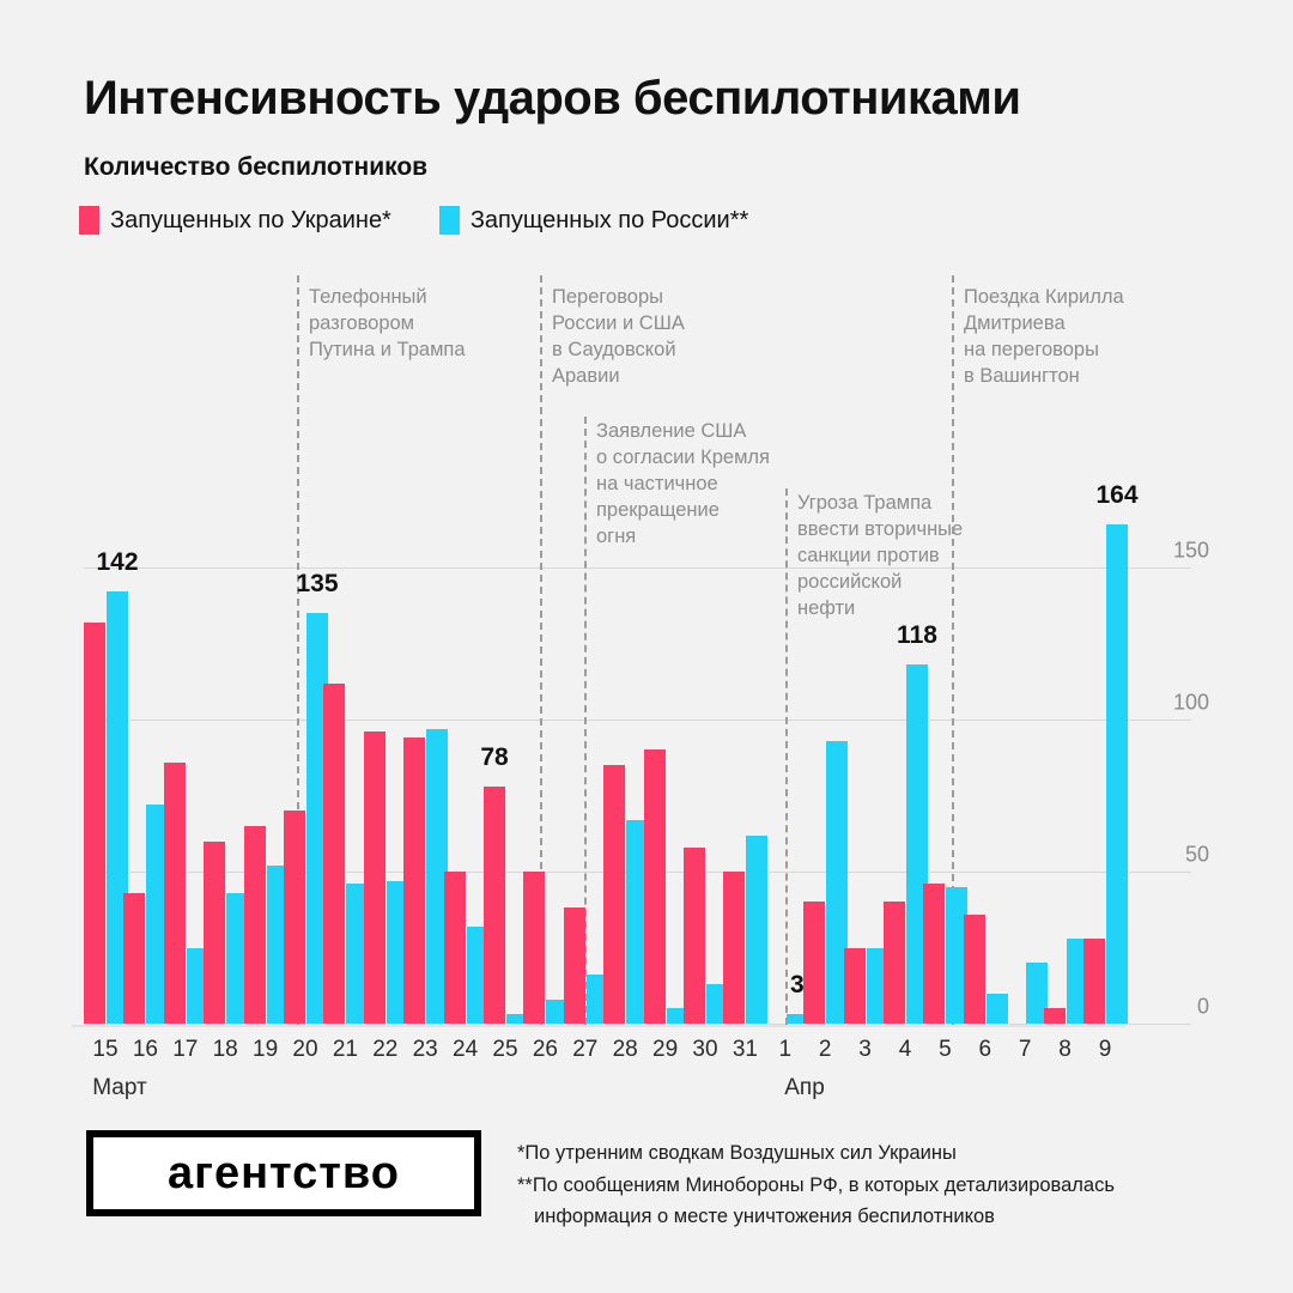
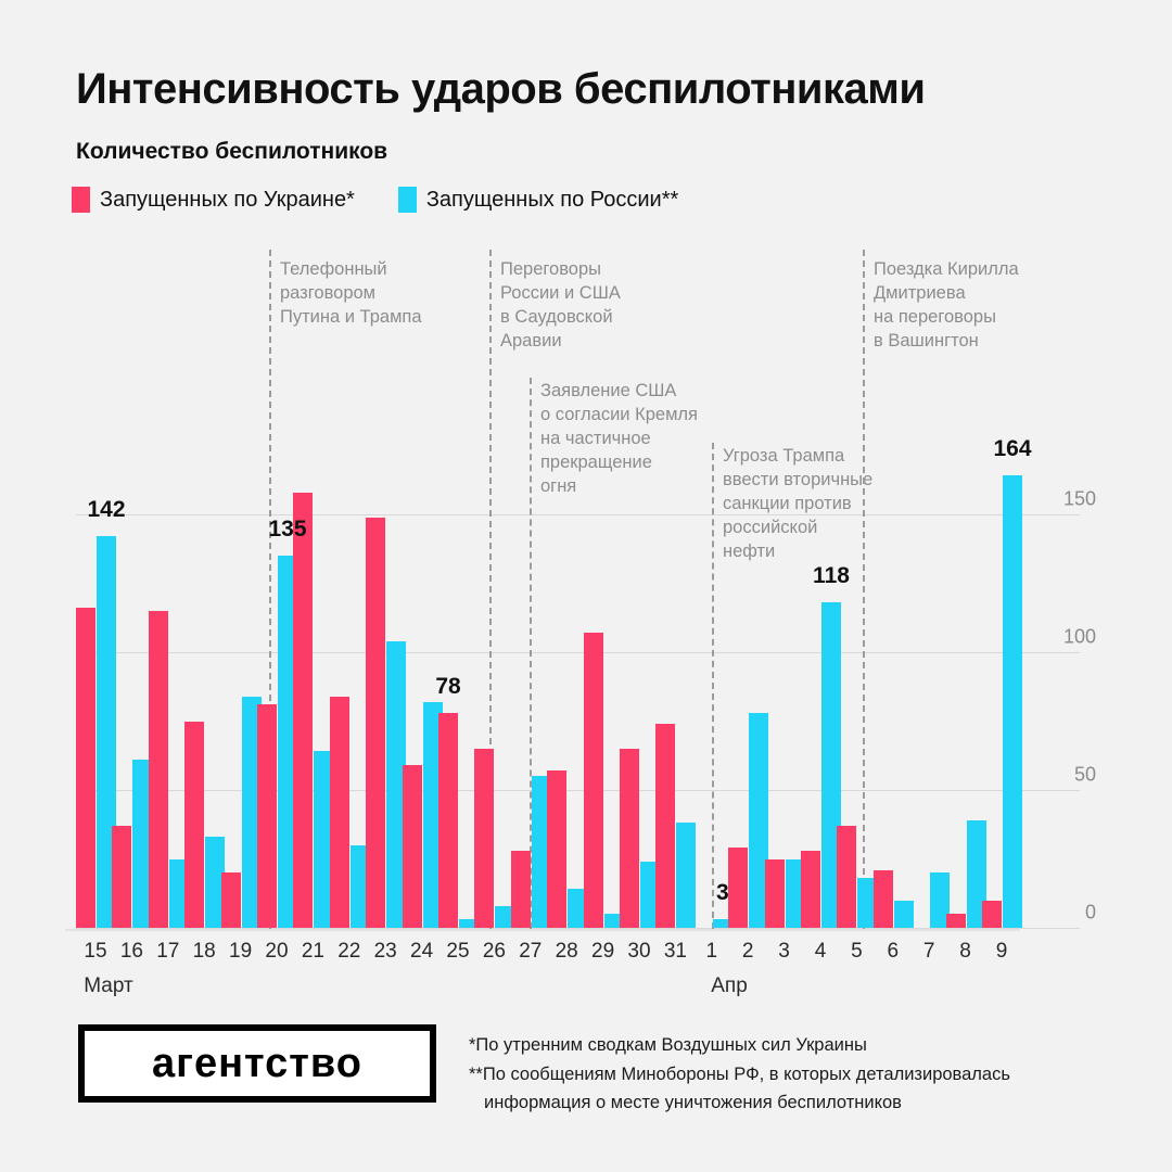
Запущенных по Украине*/15: 132 -> 116
Запущенных по Украине*/16: 43 -> 37
Запущенных по России**/16: 72 -> 61
Запущенных по Украине*/17: 86 -> 115
Запущенных по Украине*/18: 60 -> 75
Запущенных по России**/18: 43 -> 33
Запущенных по Украине*/19: 65 -> 20
Запущенных по России**/19: 52 -> 84
Запущенных по Украине*/20: 70 -> 81
Запущенных по Украине*/21: 112 -> 158
Запущенных по России**/21: 46 -> 64
Запущенных по Украине*/22: 96 -> 84
Запущенных по России**/22: 47 -> 30
Запущенных по Украине*/23: 94 -> 149
Запущенных по России**/23: 97 -> 104
Запущенных по Украине*/24: 50 -> 59
Запущенных по России**/24: 32 -> 82
Запущенных по Украине*/26: 50 -> 65
Запущенных по Украине*/27: 38 -> 28
Запущенных по России**/27: 16 -> 55
Запущенных по Украине*/28: 85 -> 57
Запущенных по России**/28: 67 -> 14
Запущенных по Украине*/29: 90 -> 107
Запущенных по Украине*/30: 58 -> 65
Запущенных по России**/30: 13 -> 24
Запущенных по Украине*/31: 50 -> 74
Запущенных по России**/31: 62 -> 38
Запущенных по Украине*/2: 40 -> 29
Запущенных по России**/2: 93 -> 78
Запущенных по Украине*/4: 40 -> 28
Запущенных по Украине*/5: 46 -> 37
Запущенных по России**/5: 45 -> 18
Запущенных по Украине*/6: 36 -> 21
Запущенных по России**/8: 28 -> 39
Запущенных по Украине*/9: 28 -> 10
